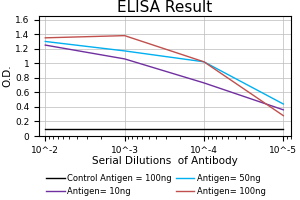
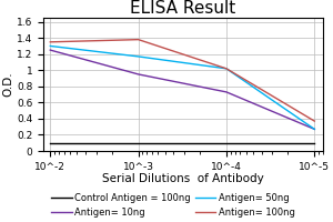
Antigen= 10ng/10^-3: 1.06 -> 0.95
Antigen= 10ng/10^-5: 0.36 -> 0.27
Antigen= 50ng/10^-5: 0.44 -> 0.27
Antigen= 100ng/10^-5: 0.28 -> 0.37
